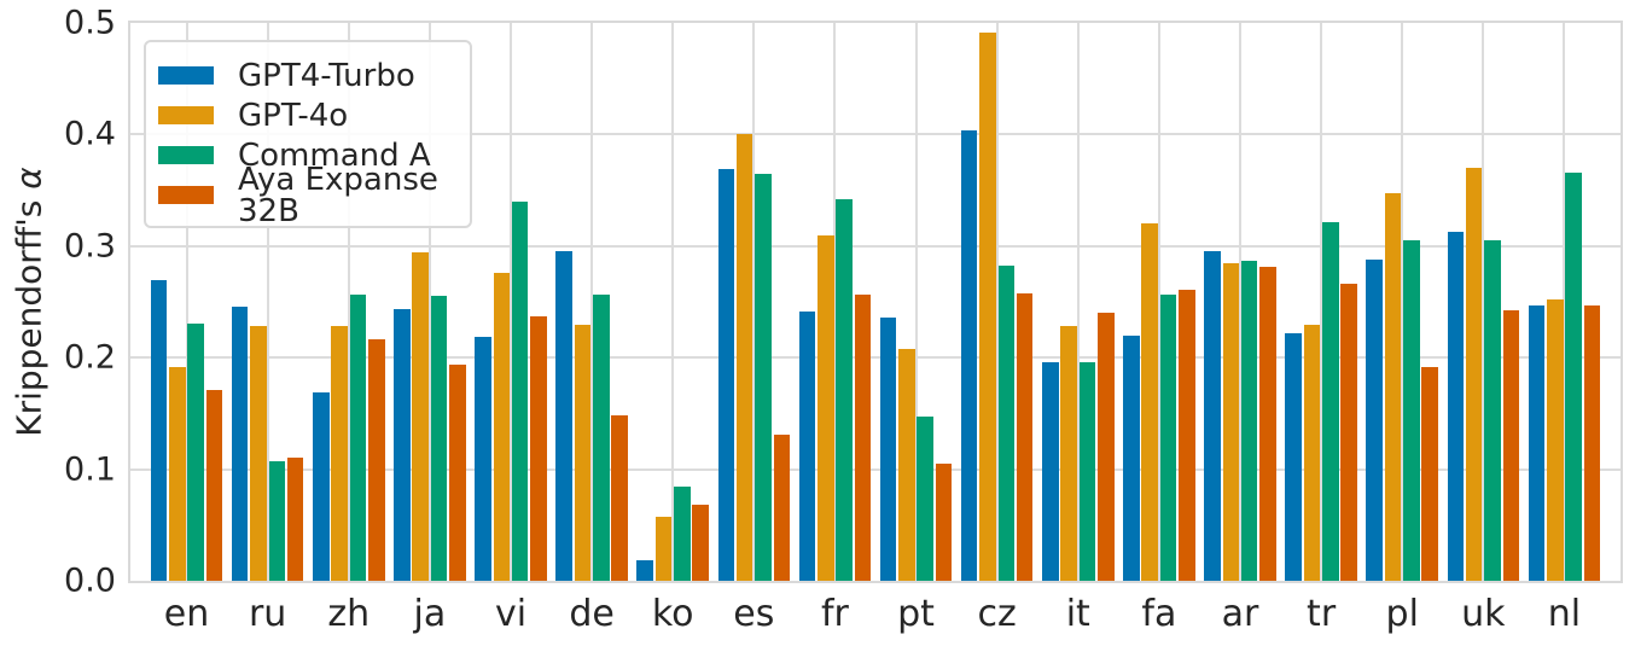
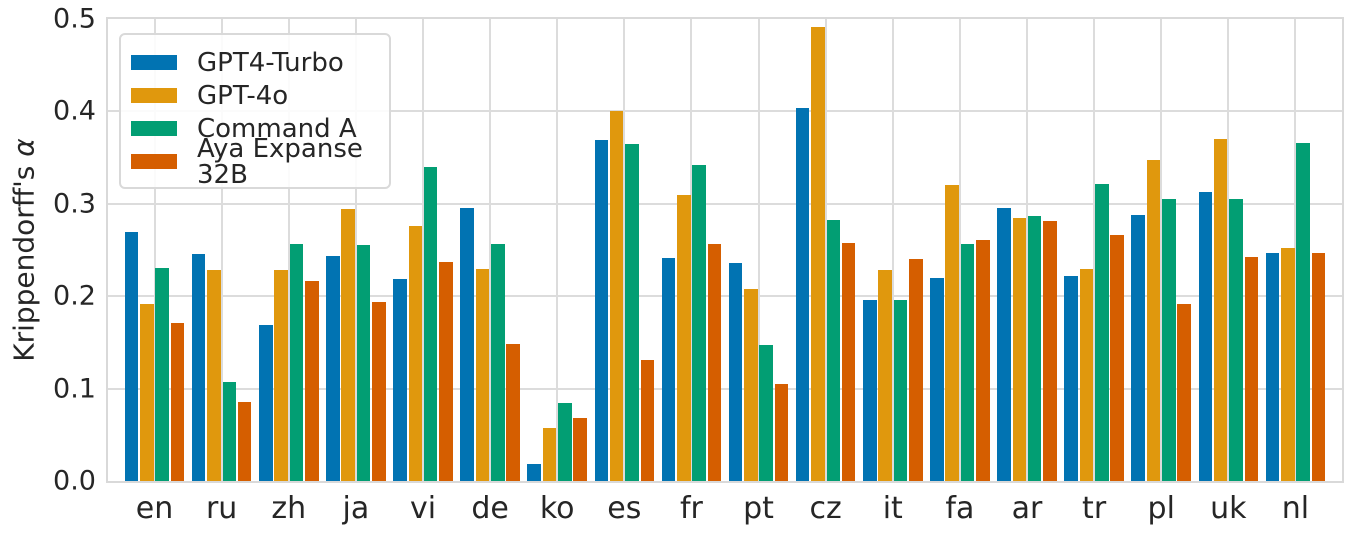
Aya Expanse 32B/ru: 0.11 -> 0.09
